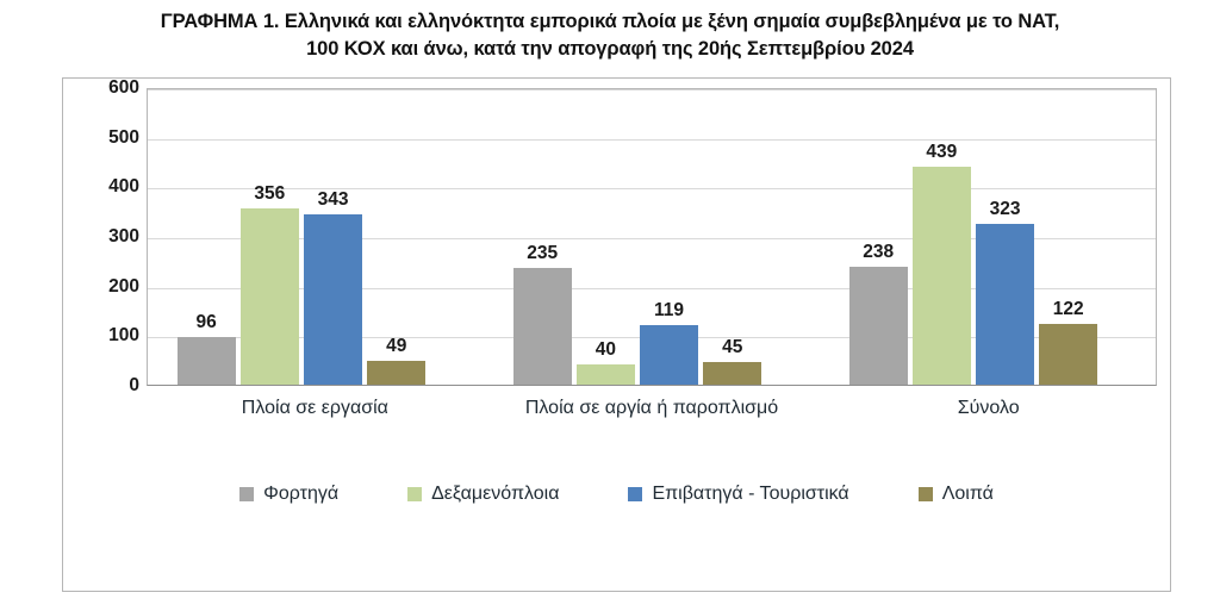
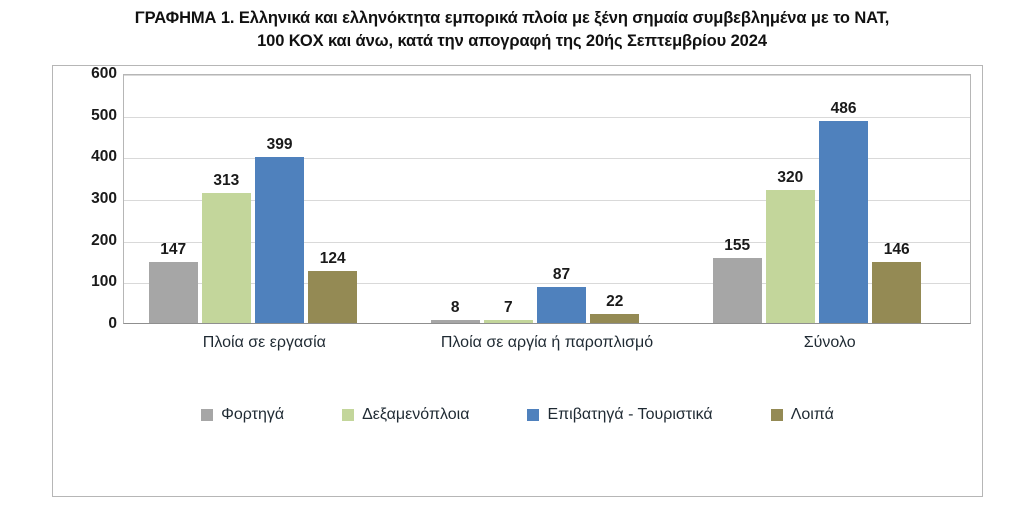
Φορτηγά/Πλοία σε εργασία: 96 -> 147
Δεξαμενόπλοια/Πλοία σε εργασία: 356 -> 313
Επιβατηγά - Τουριστικά/Πλοία σε εργασία: 343 -> 399
Λοιπά/Πλοία σε εργασία: 49 -> 124
Φορτηγά/Πλοία σε αργία ή παροπλισμό: 235 -> 8
Δεξαμενόπλοια/Πλοία σε αργία ή παροπλισμό: 40 -> 7
Επιβατηγά - Τουριστικά/Πλοία σε αργία ή παροπλισμό: 119 -> 87
Λοιπά/Πλοία σε αργία ή παροπλισμό: 45 -> 22
Φορτηγά/Σύνολο: 238 -> 155
Δεξαμενόπλοια/Σύνολο: 439 -> 320
Επιβατηγά - Τουριστικά/Σύνολο: 323 -> 486
Λοιπά/Σύνολο: 122 -> 146
